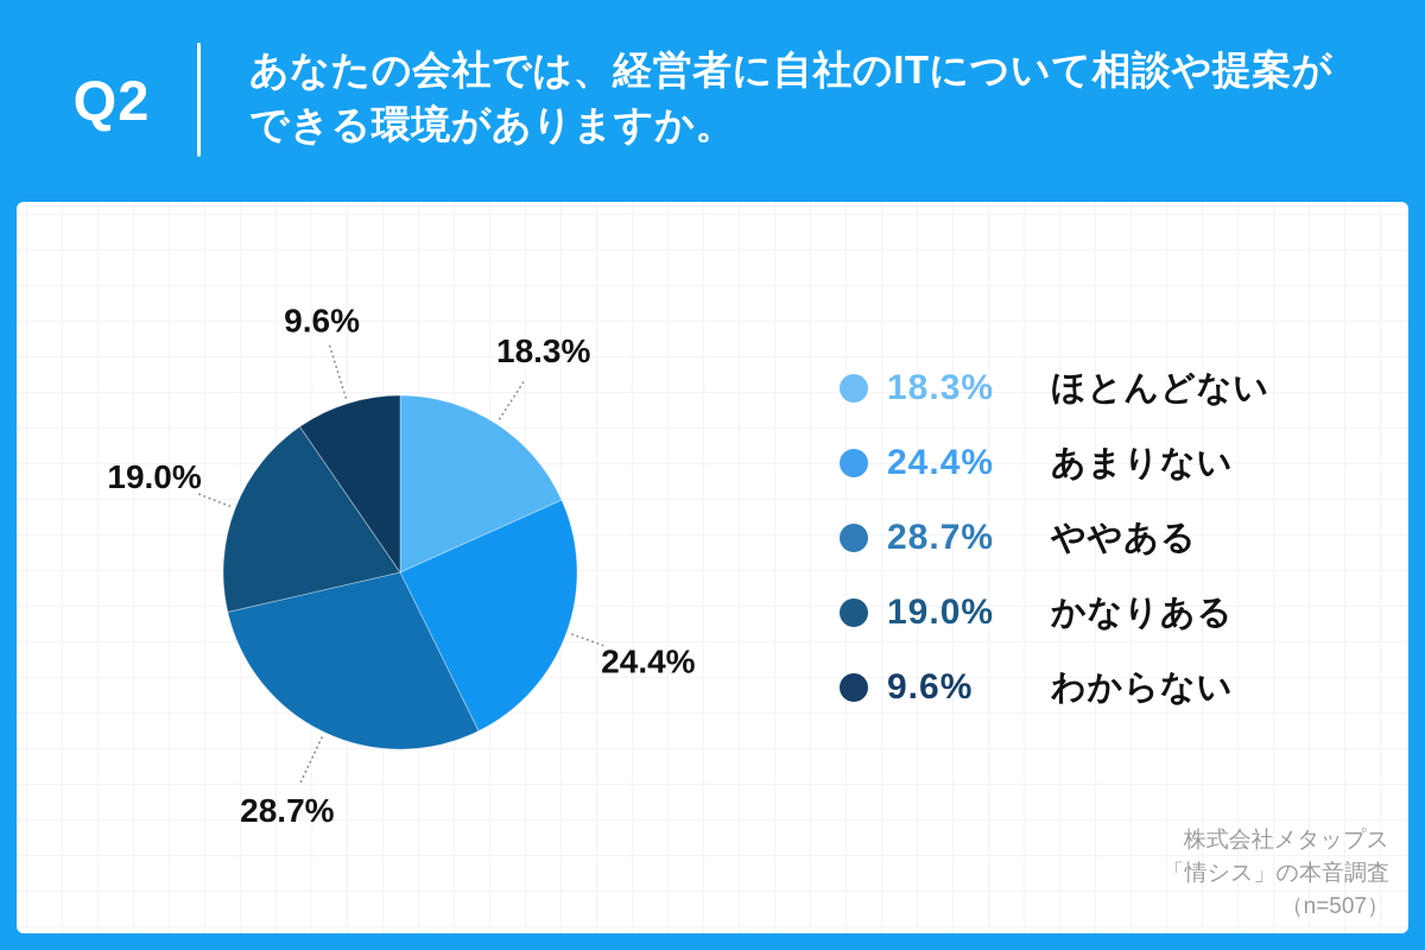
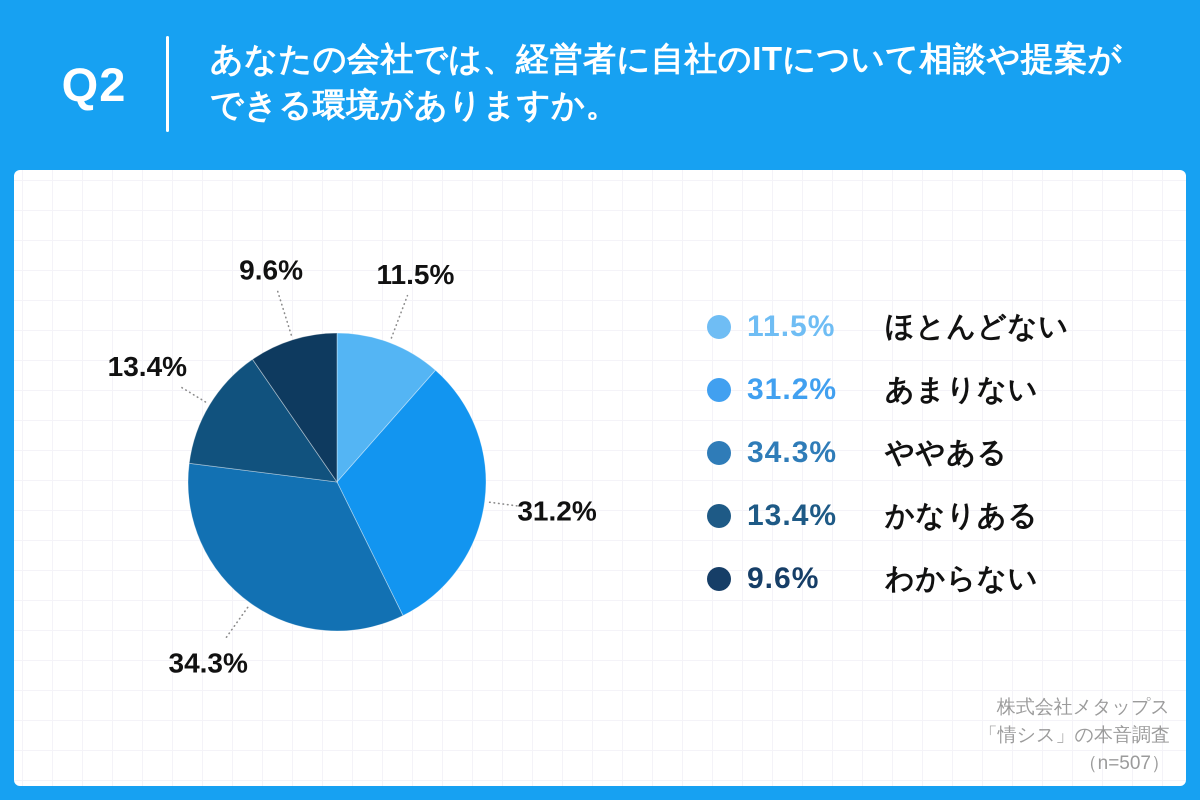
ほとんどない: 18.3% -> 11.5%
あまりない: 24.4% -> 31.2%
ややある: 28.7% -> 34.3%
かなりある: 19.0% -> 13.4%
